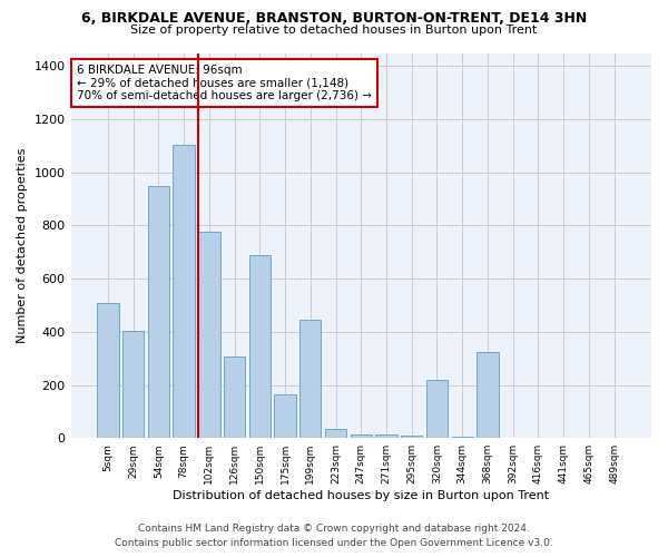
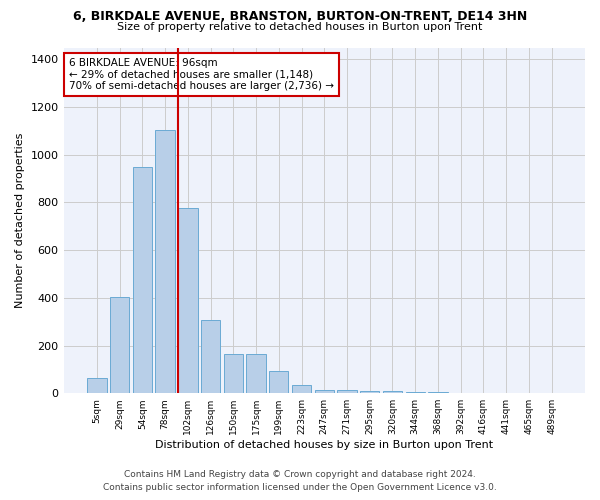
5sqm: 510 -> 65
150sqm: 690 -> 165
199sqm: 445 -> 95
320sqm: 220 -> 8
368sqm: 325 -> 3
